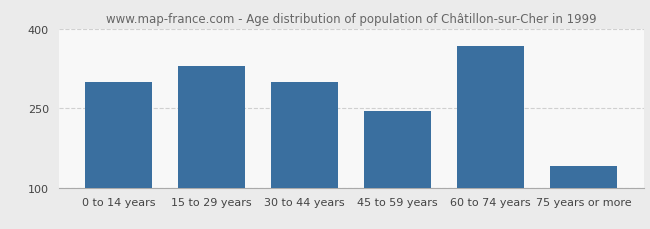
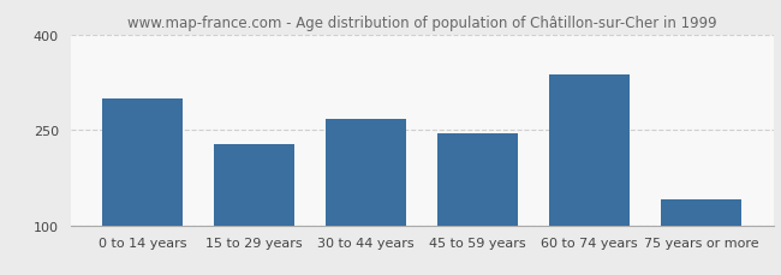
15 to 29 years: 330 -> 228
30 to 44 years: 300 -> 268
60 to 74 years: 368 -> 338
